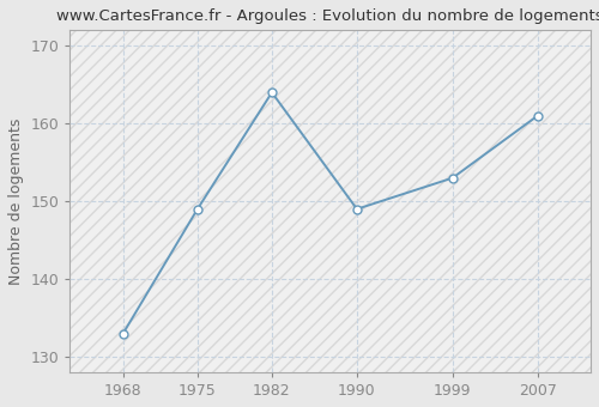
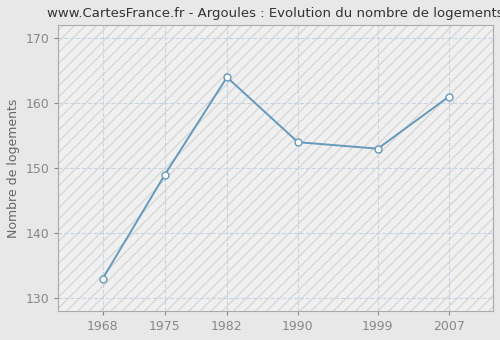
1990: 149 -> 154
